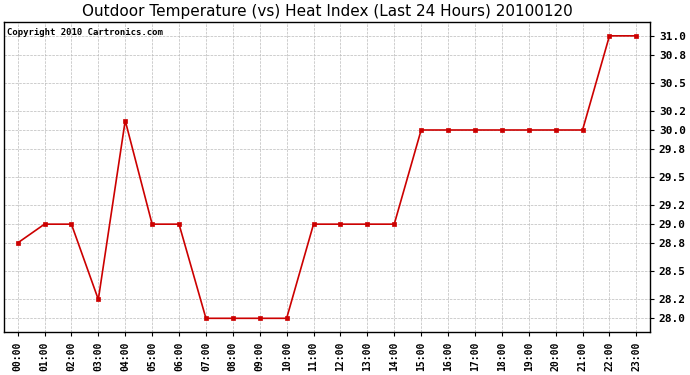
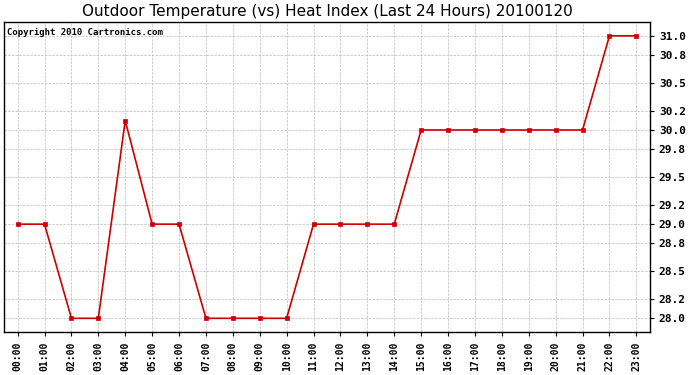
00:00: 28.8 -> 29.0
02:00: 29.0 -> 28.0
03:00: 28.2 -> 28.0
